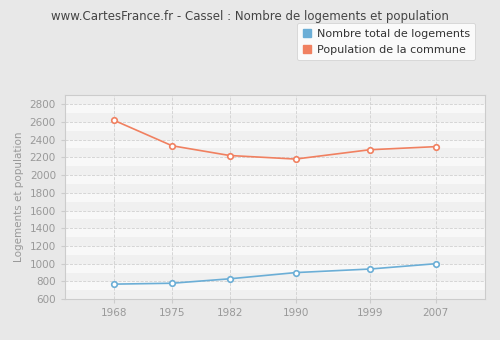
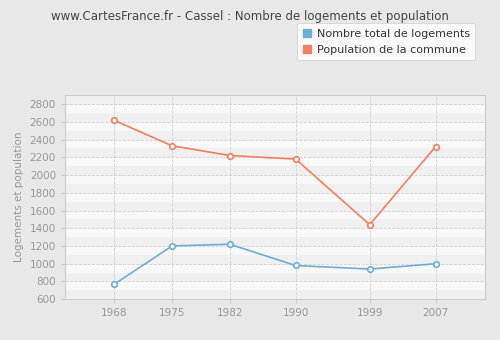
Nombre total de logements/1975: 780 -> 1200
Nombre total de logements/1982: 830 -> 1220
Nombre total de logements/1990: 900 -> 980
Population de la commune/1999: 2280 -> 1440
